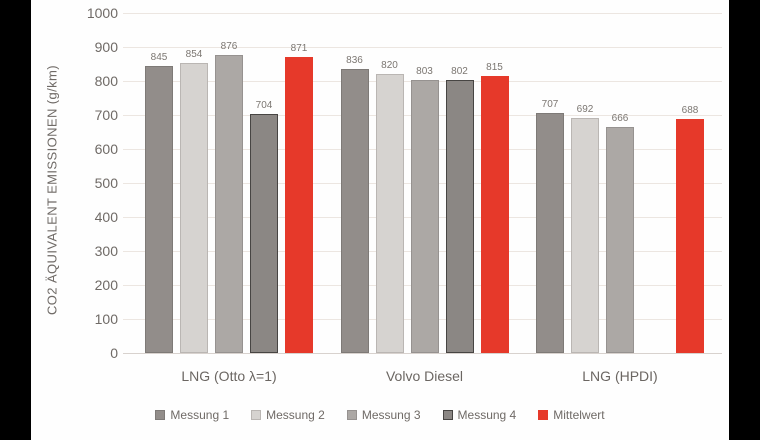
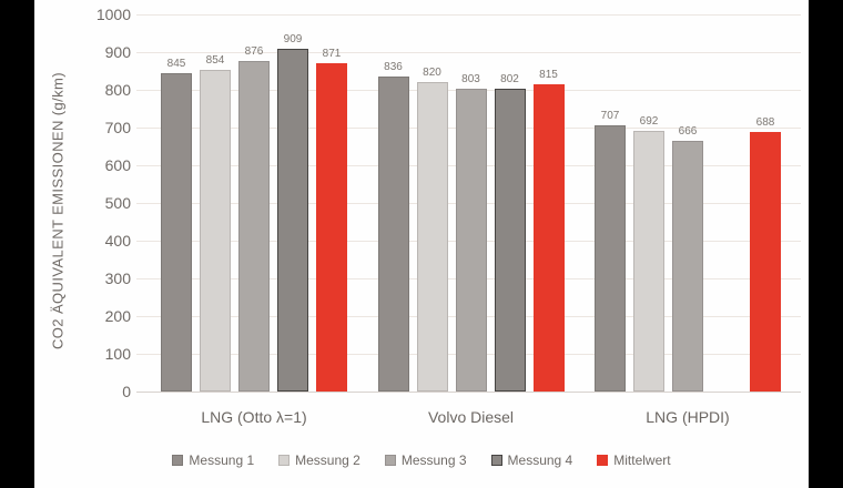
Messung 4/LNG (Otto λ=1): 704 -> 909
